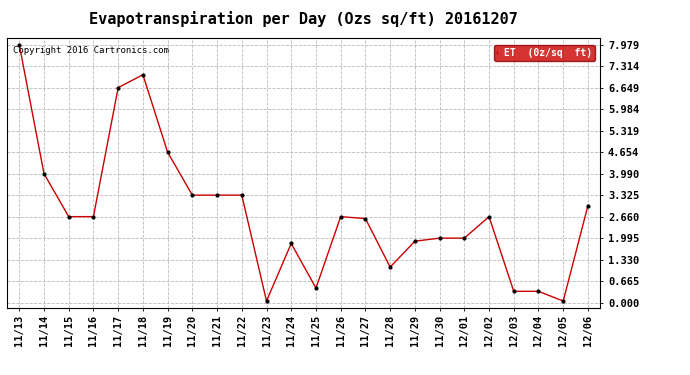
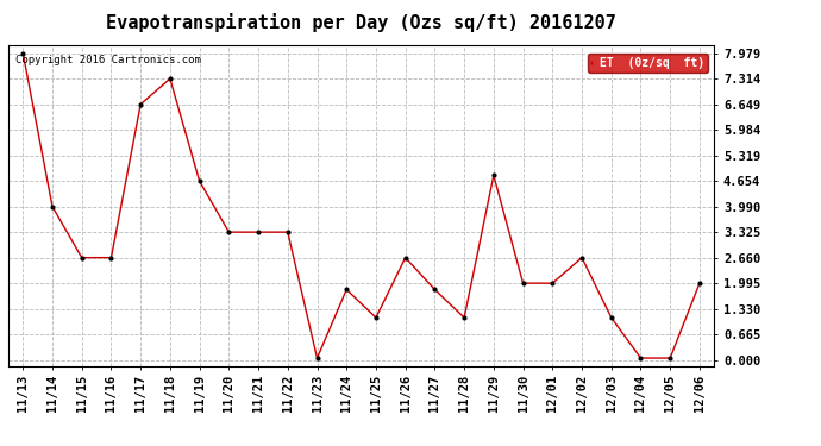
11/18: 7.05 -> 7.31
11/25: 0.45 -> 1.10
11/27: 2.60 -> 1.83
11/29: 1.90 -> 4.80
12/03: 0.35 -> 1.10
12/04: 0.35 -> 0.05
12/06: 3.00 -> 2.00
